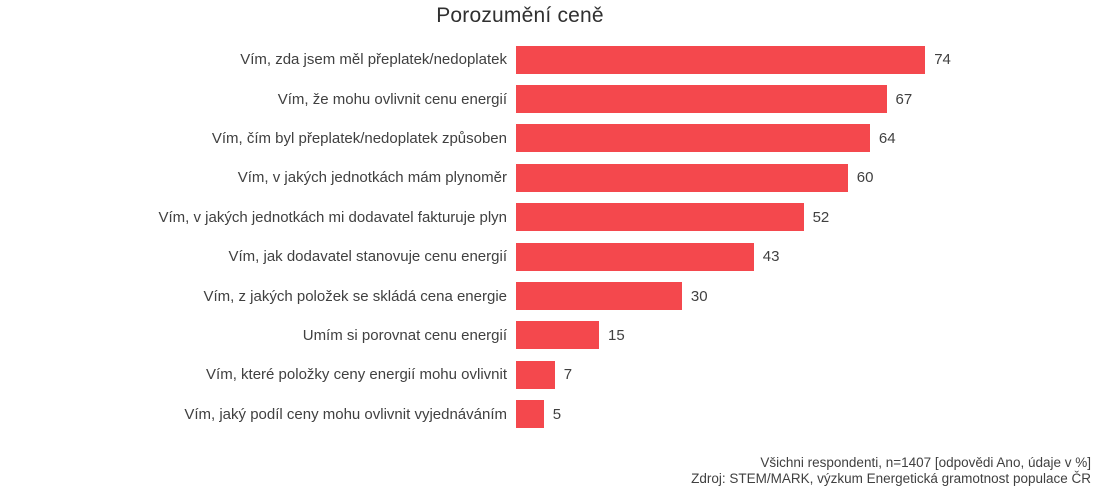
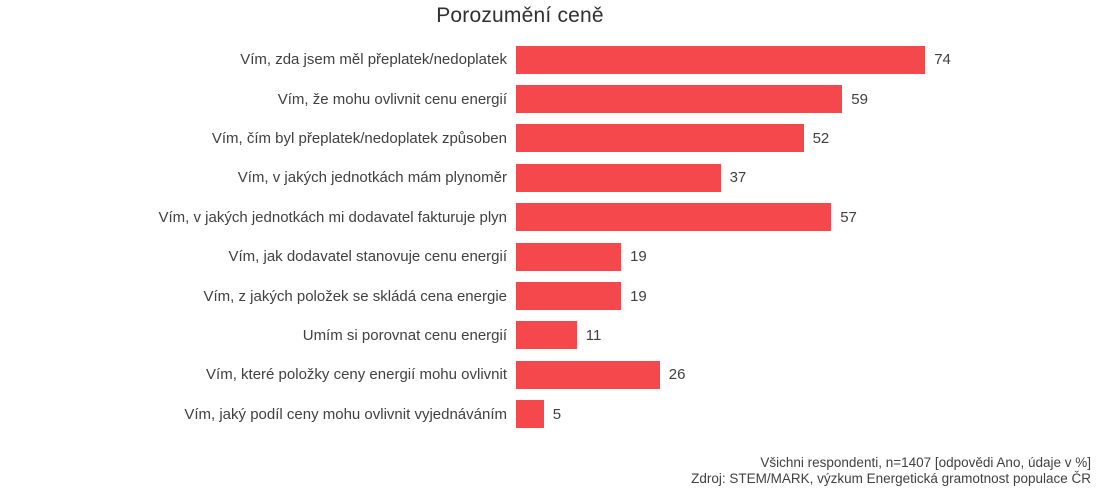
Vím, že mohu ovlivnit cenu energií: 67 -> 59
Vím, čím byl přeplatek/nedoplatek způsoben: 64 -> 52
Vím, v jakých jednotkách mám plynoměr: 60 -> 37
Vím, v jakých jednotkách mi dodavatel fakturuje plyn: 52 -> 57
Vím, jak dodavatel stanovuje cenu energií: 43 -> 19
Vím, z jakých položek se skládá cena energie: 30 -> 19
Umím si porovnat cenu energií: 15 -> 11
Vím, které položky ceny energií mohu ovlivnit: 7 -> 26
